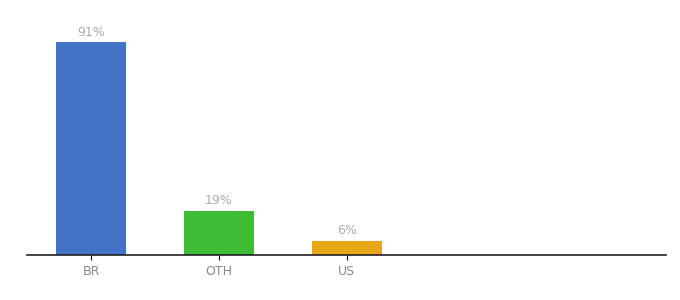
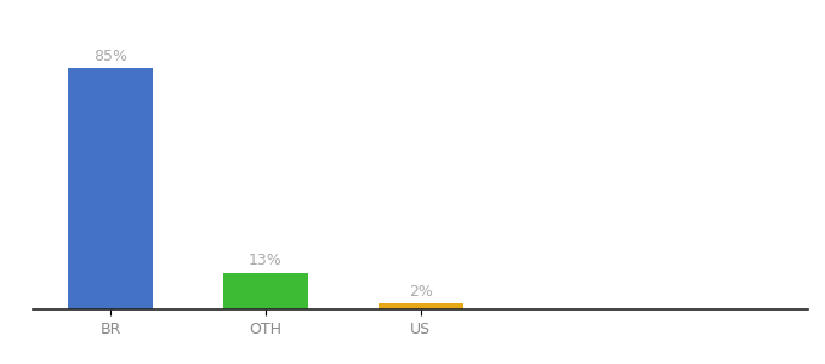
BR: 91% -> 85%
OTH: 19% -> 13%
US: 6% -> 2%
